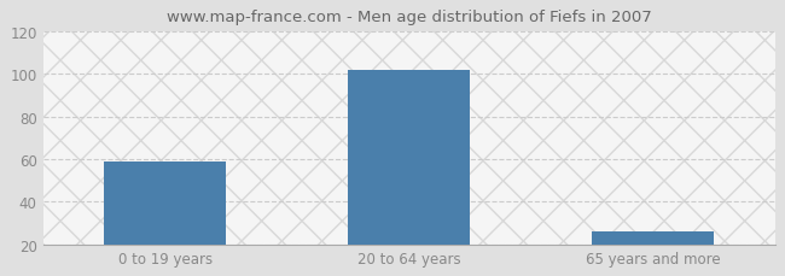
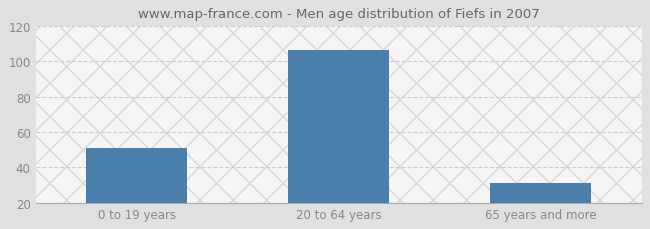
0 to 19 years: 59 -> 51
20 to 64 years: 102 -> 106
65 years and more: 26 -> 31
